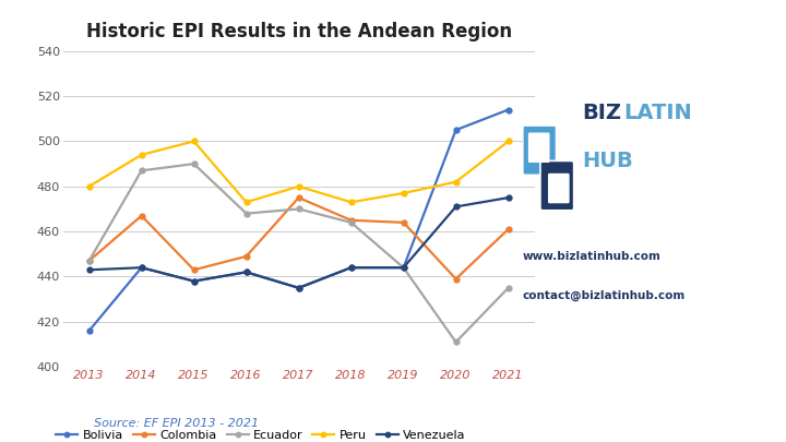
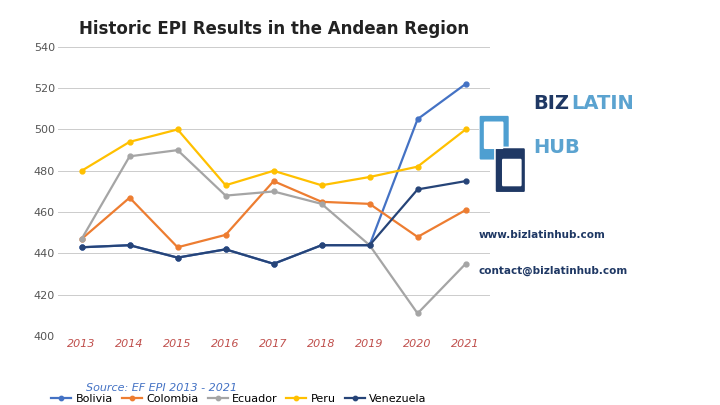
Bolivia/2013: 416 -> 443
Colombia/2020: 439 -> 448
Bolivia/2021: 514 -> 522
